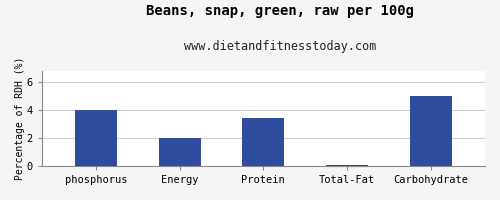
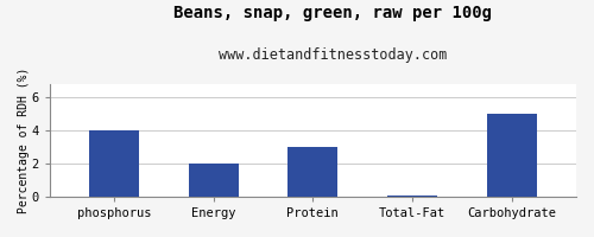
Protein: 3.4 -> 3.0
